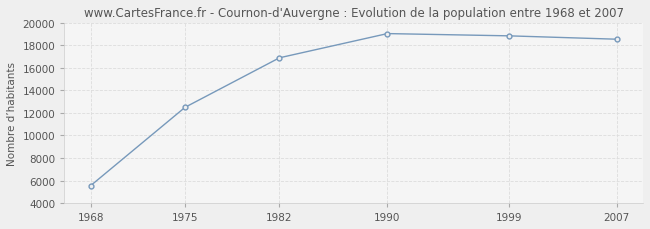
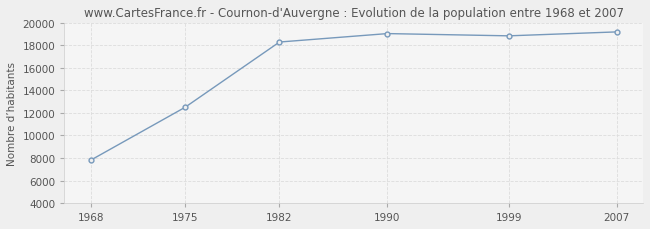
1968: 5500 -> 7800
1982: 16900 -> 18300
2007: 18600 -> 19200
